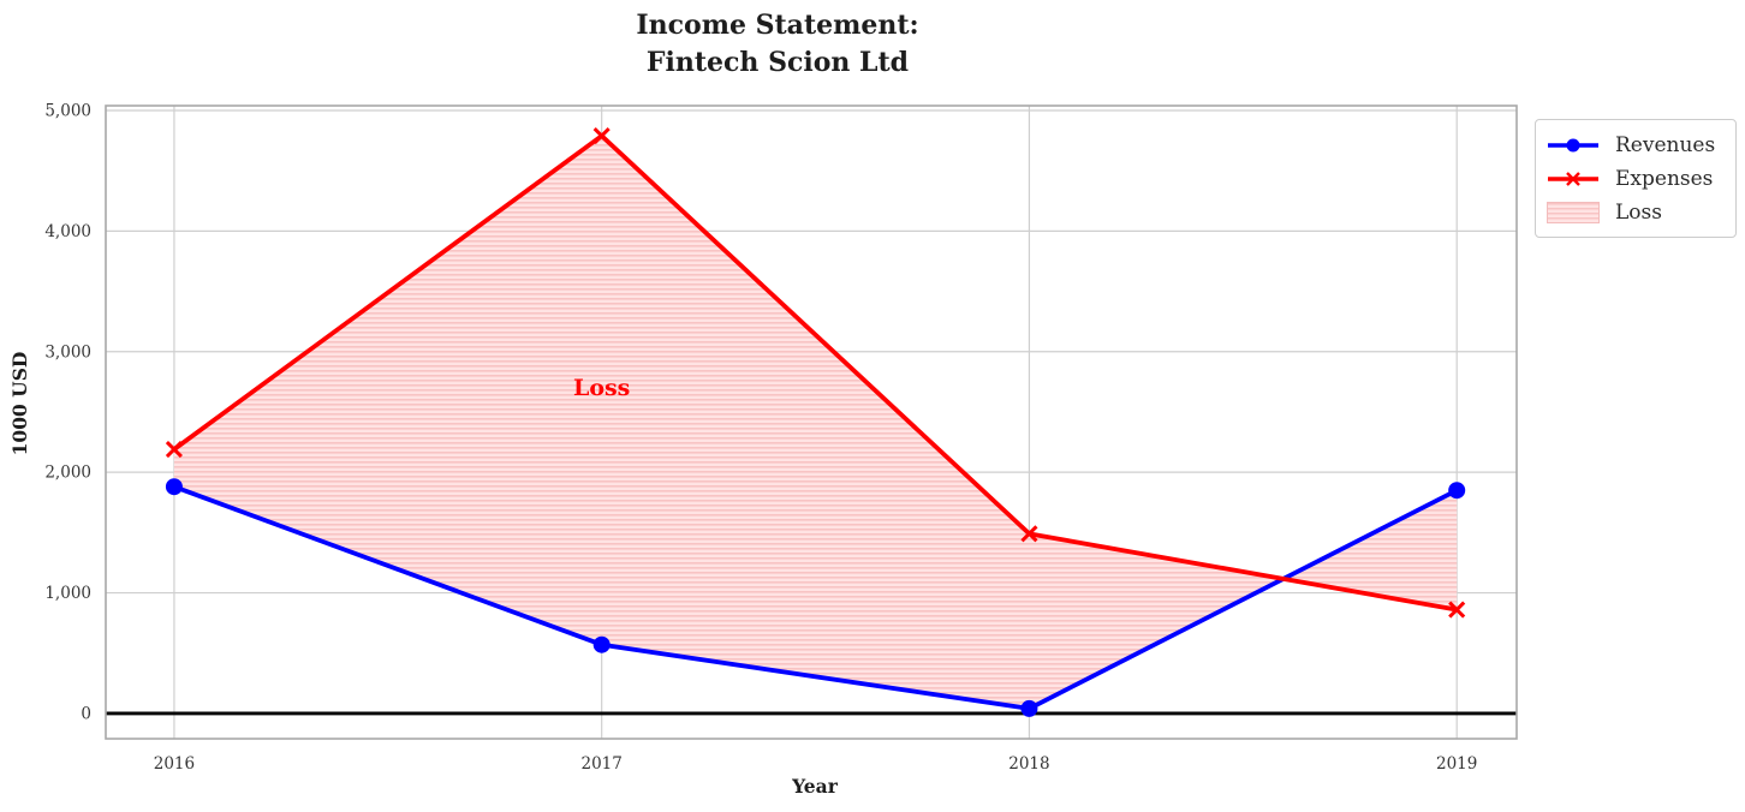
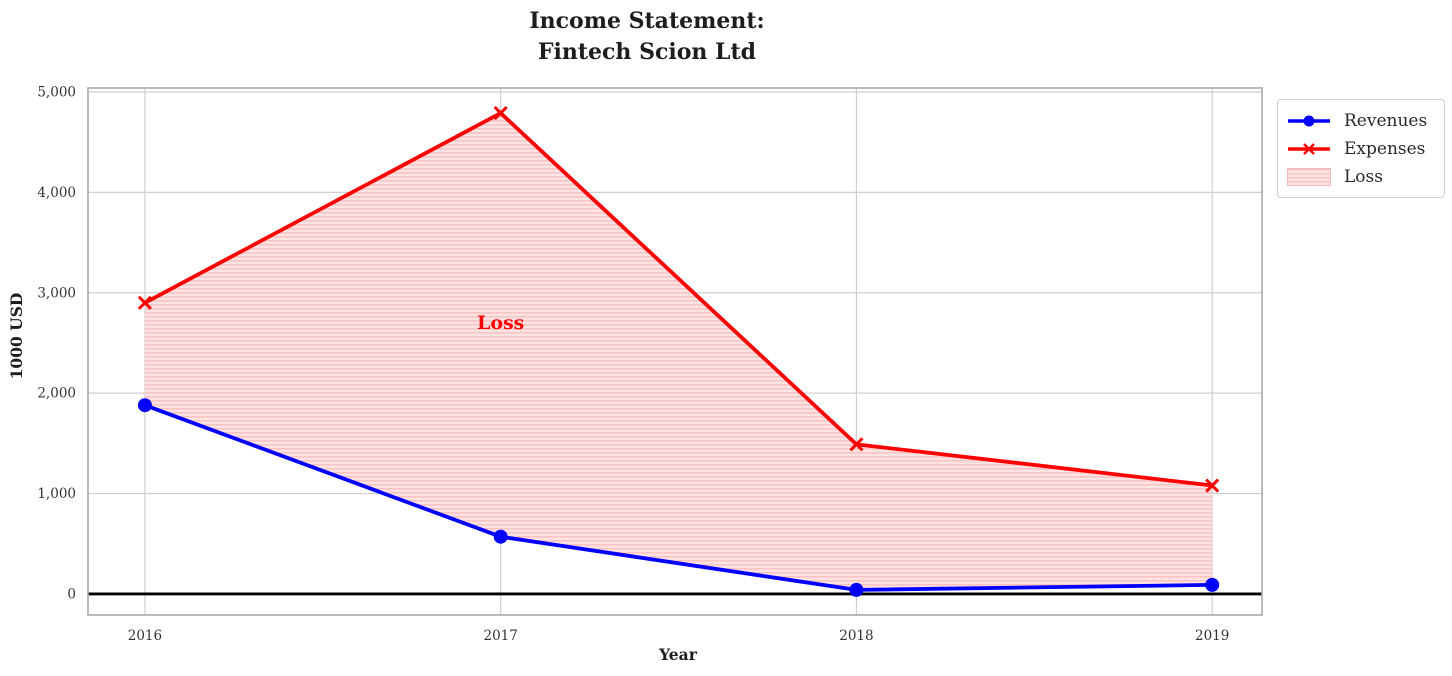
Expenses/2016: 2190 -> 2900
Revenues/2019: 1850 -> 90
Expenses/2019: 860 -> 1080
